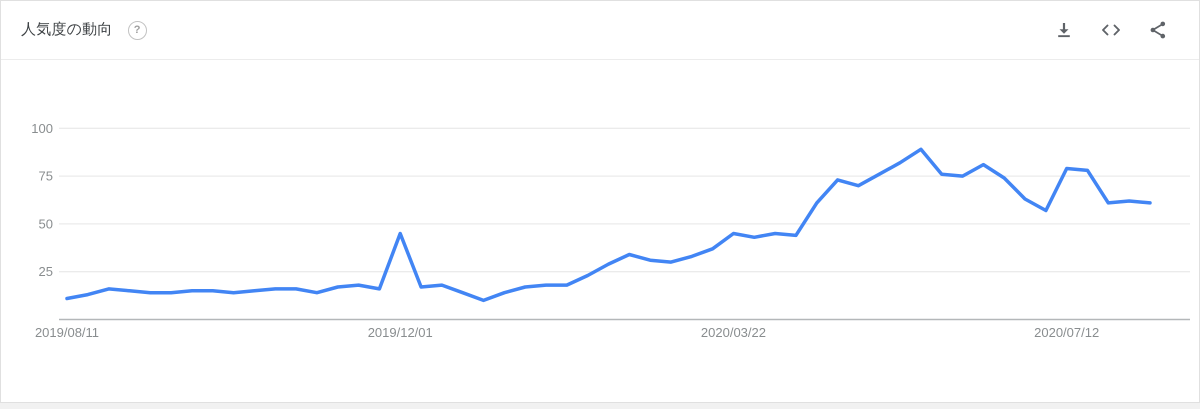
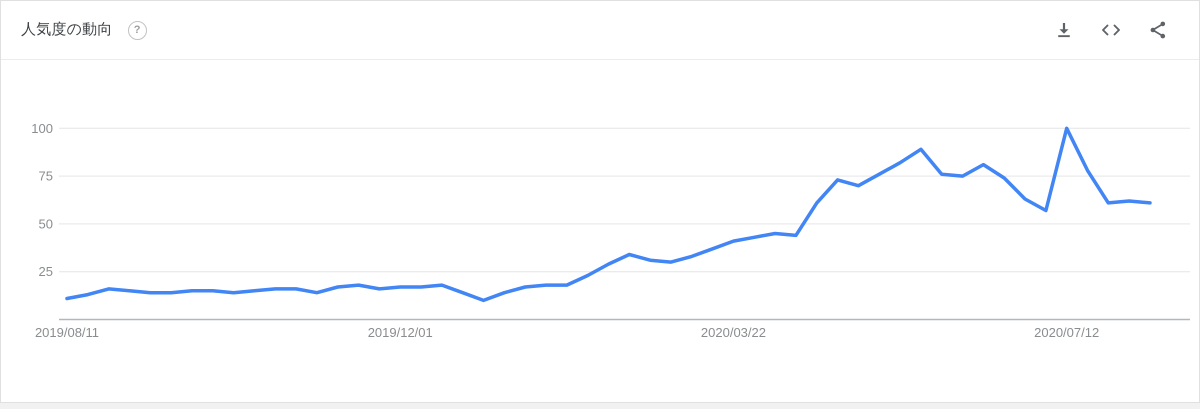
2019/12/01: 45 -> 17
2020/03/22: 45 -> 41
2020/07/12: 79 -> 100
